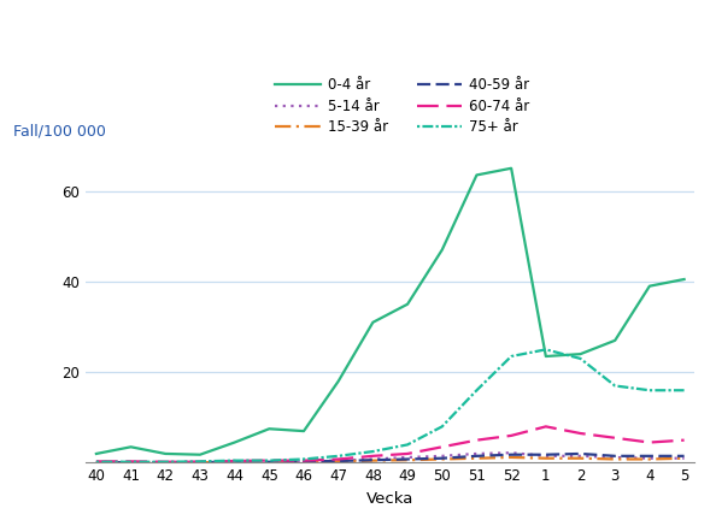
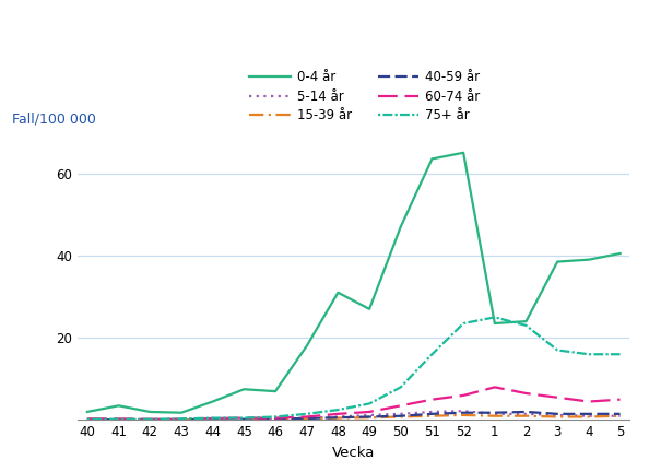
0-4 år/49: 35.0 -> 27.0
0-4 år/3: 27.0 -> 38.5
